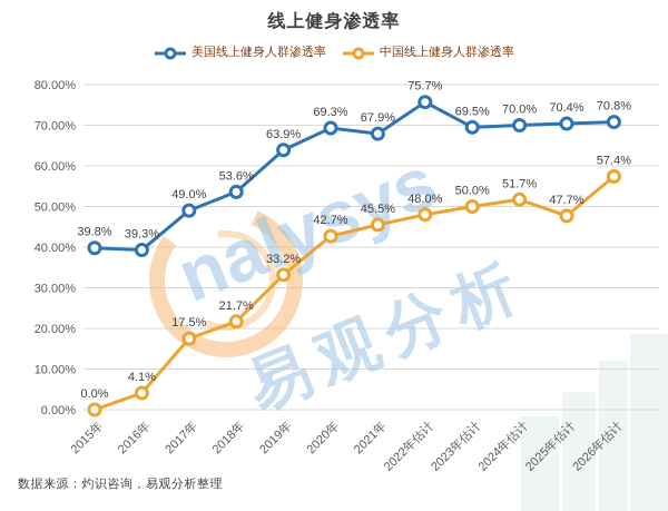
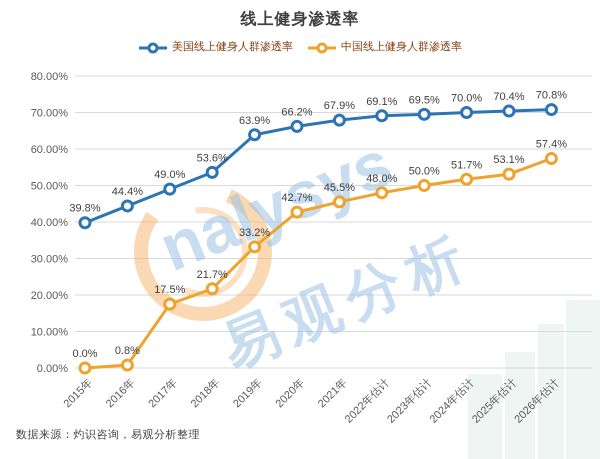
美国线上健身人群渗透率/2016年: 39.3% -> 44.4%
中国线上健身人群渗透率/2016年: 4.1% -> 0.8%
美国线上健身人群渗透率/2020年: 69.3% -> 66.2%
美国线上健身人群渗透率/2022年估计: 75.7% -> 69.1%
中国线上健身人群渗透率/2025年估计: 47.7% -> 53.1%
